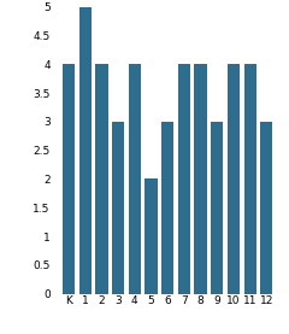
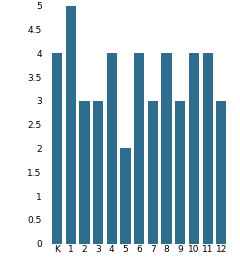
2: 4 -> 3
6: 3 -> 4
7: 4 -> 3
